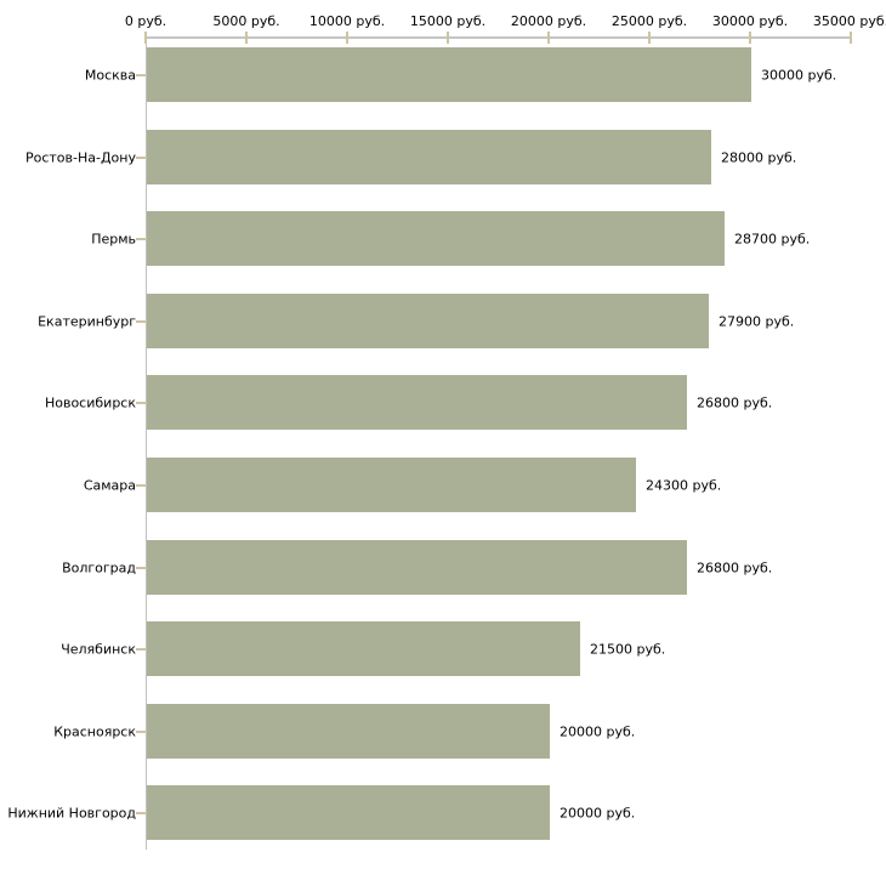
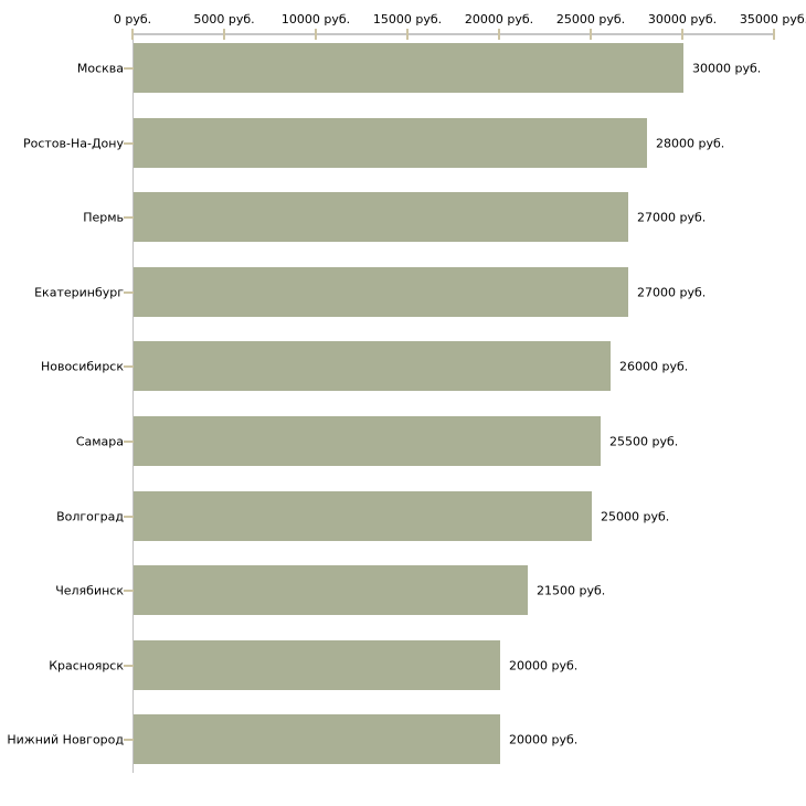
Пермь: 28700 -> 27000
Екатеринбург: 27900 -> 27000
Новосибирск: 26800 -> 26000
Самара: 24300 -> 25500
Волгоград: 26800 -> 25000
